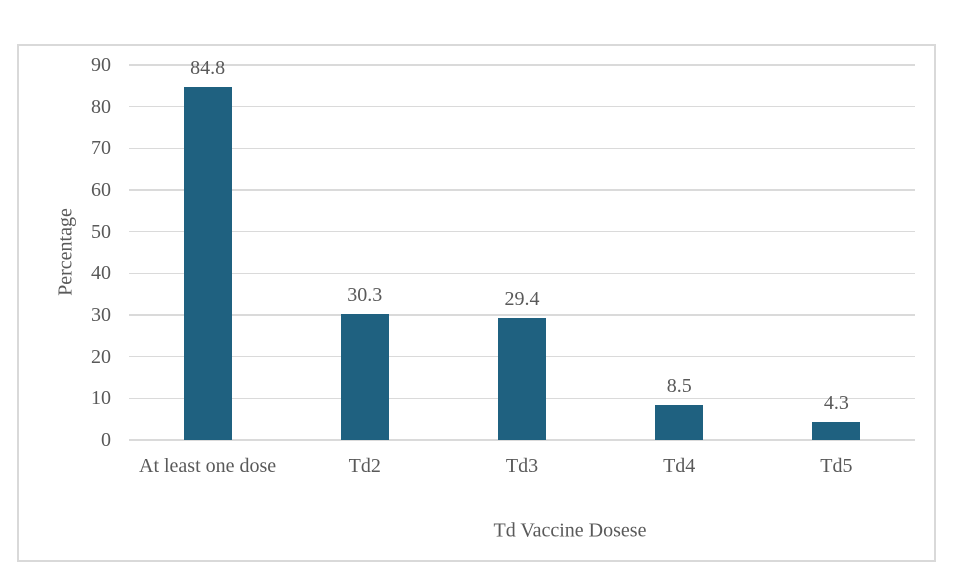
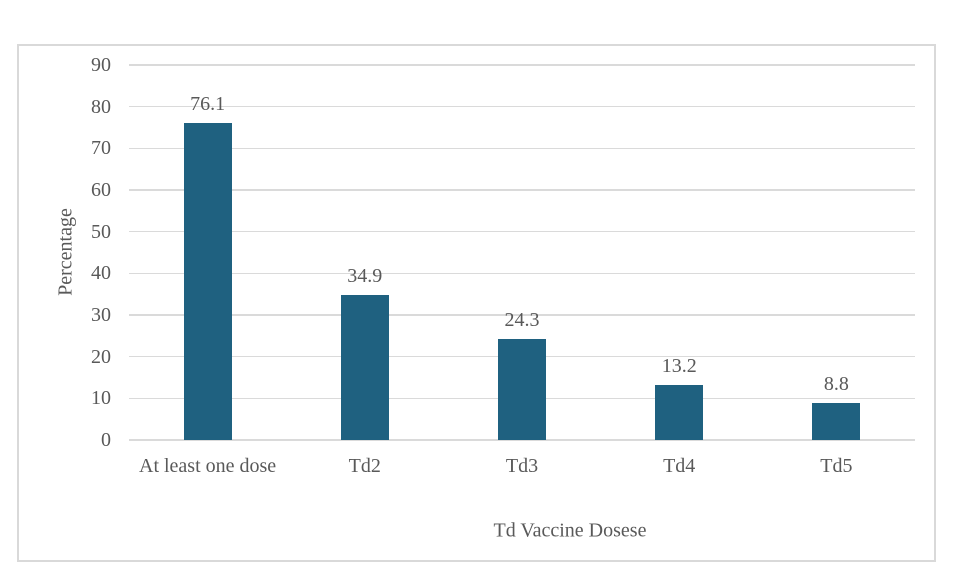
At least one dose: 84.8 -> 76.1
Td2: 30.3 -> 34.9
Td3: 29.4 -> 24.3
Td4: 8.5 -> 13.2
Td5: 4.3 -> 8.8
